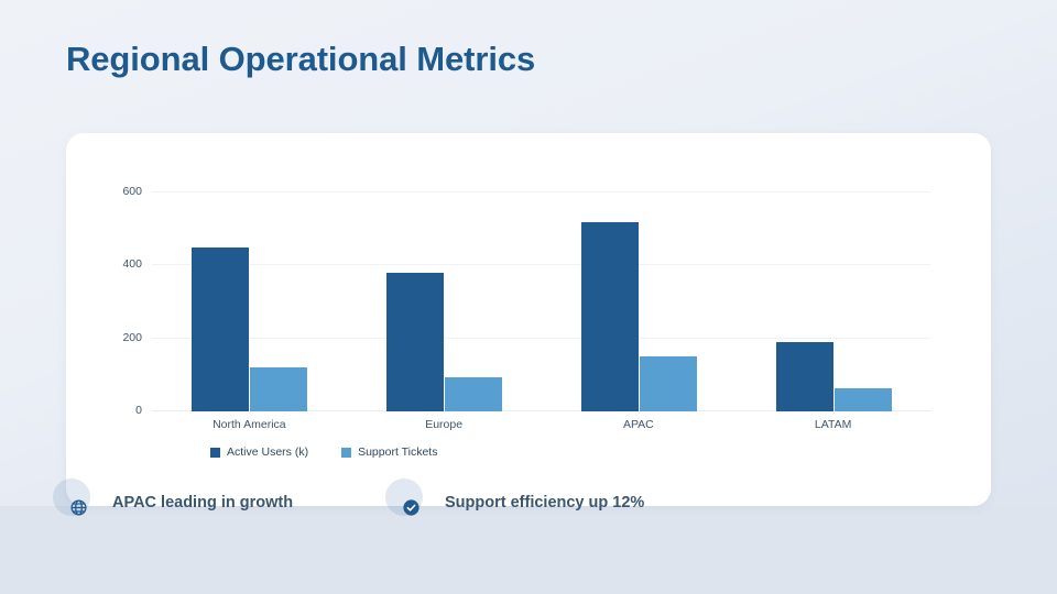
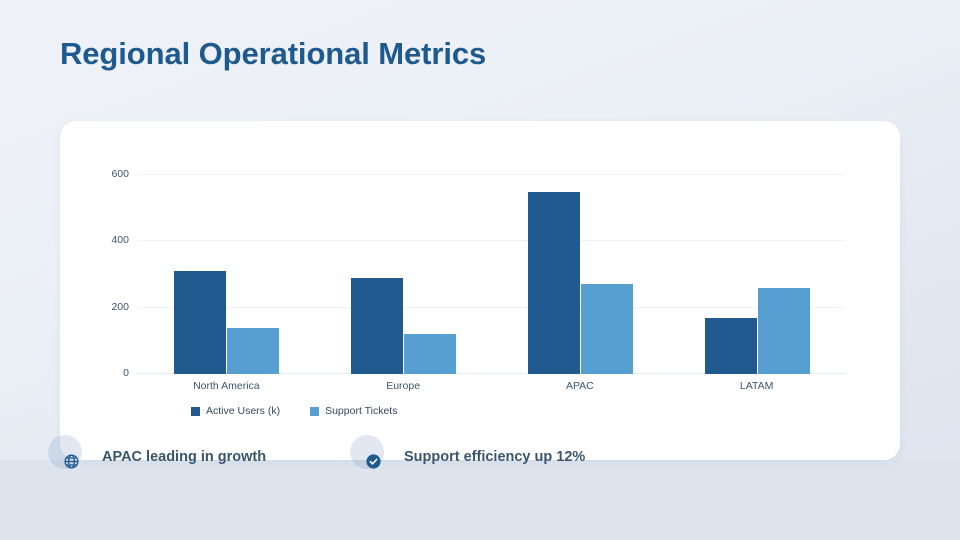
Active Users (k)/North America: 450 -> 310
Support Tickets/North America: 120 -> 140
Active Users (k)/Europe: 380 -> 290
Support Tickets/Europe: 100 -> 120
Active Users (k)/APAC: 520 -> 550
Support Tickets/APAC: 150 -> 270
Active Users (k)/LATAM: 190 -> 170
Support Tickets/LATAM: 60 -> 260
